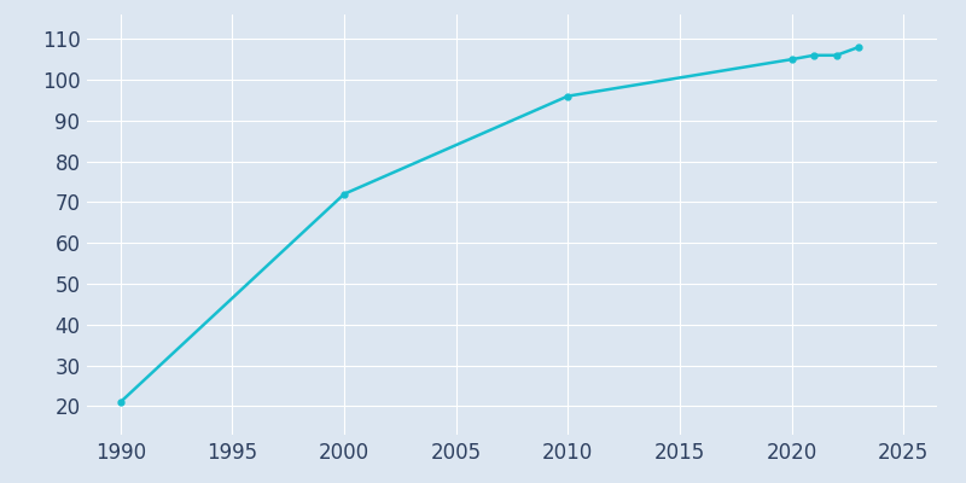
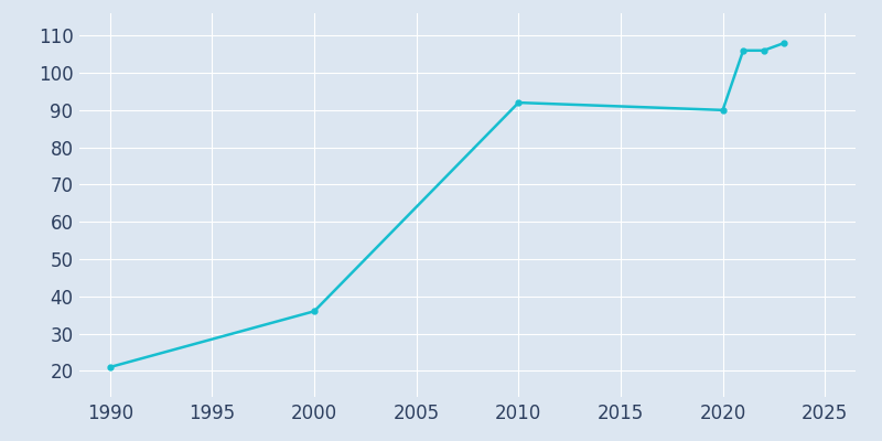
2000: 72 -> 36
2010: 96 -> 92
2020: 105 -> 90
